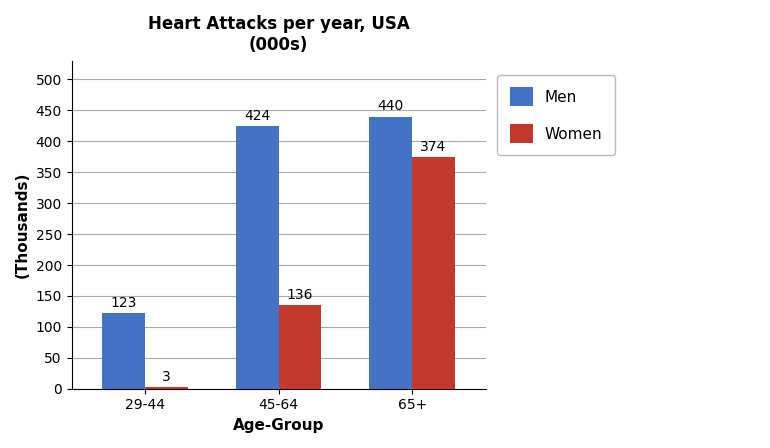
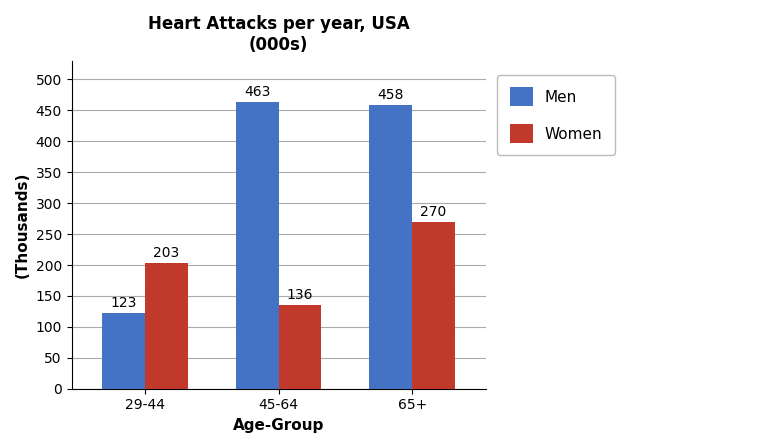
Women/29-44: 3 -> 203
Men/45-64: 424 -> 463
Men/65+: 440 -> 458
Women/65+: 374 -> 270
